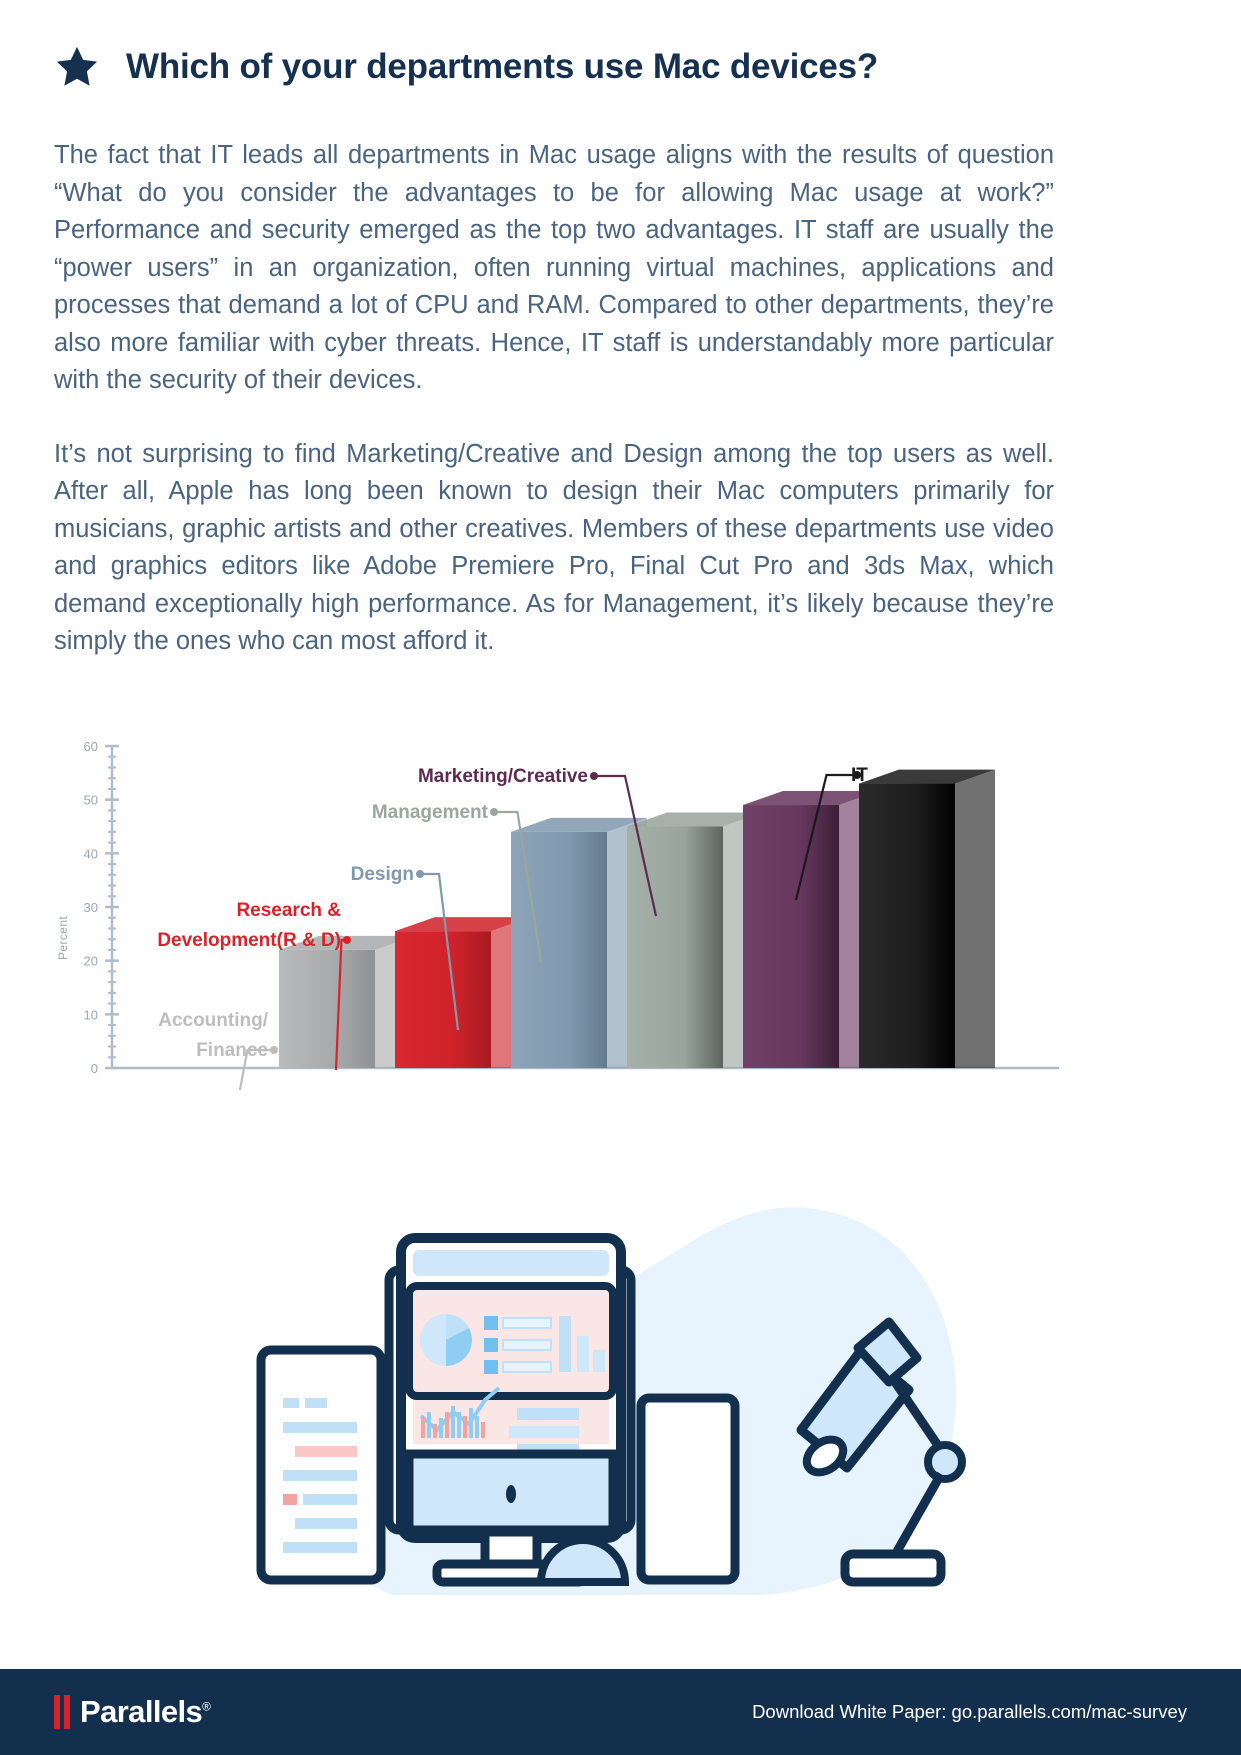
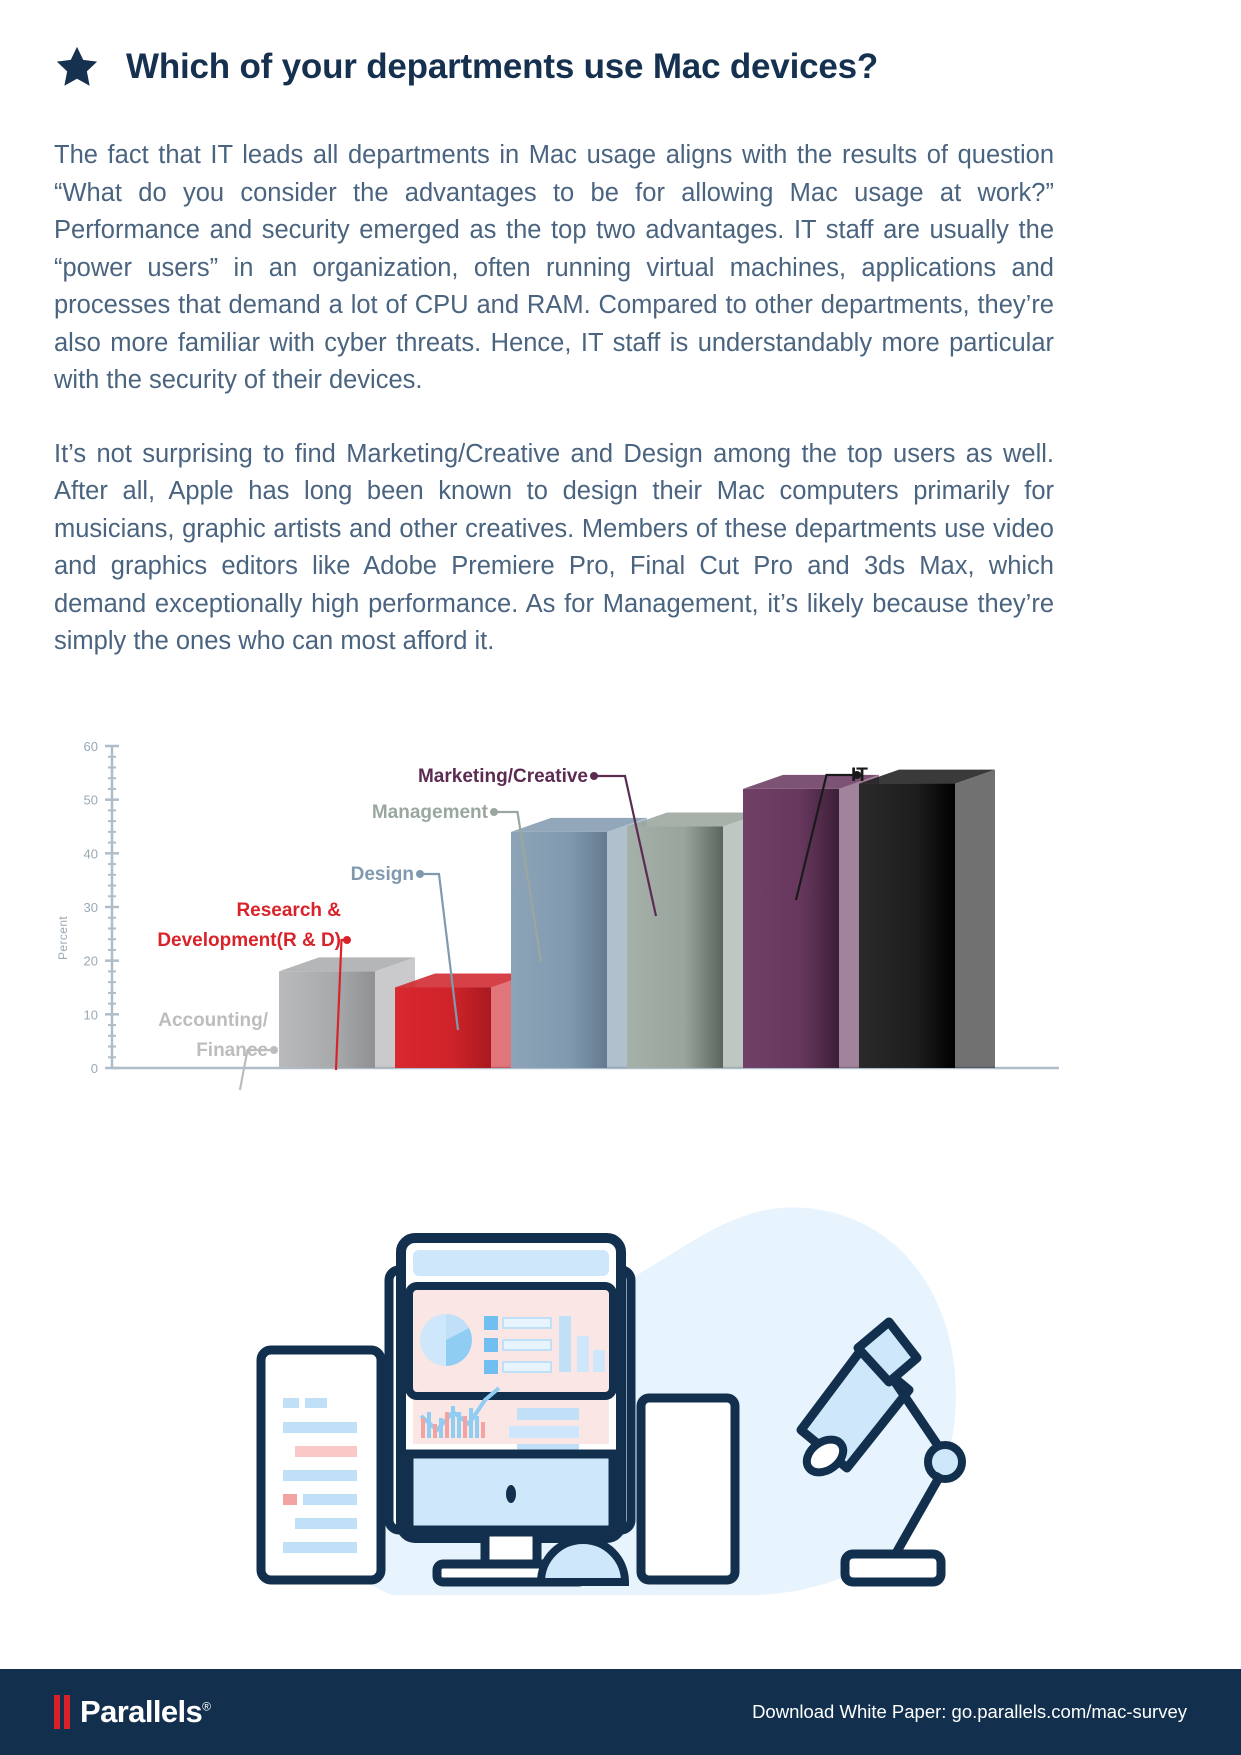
Accounting/ Finance: 22 -> 18
Research & Development(R & D): 26 -> 15
Marketing/Creative: 49 -> 52
